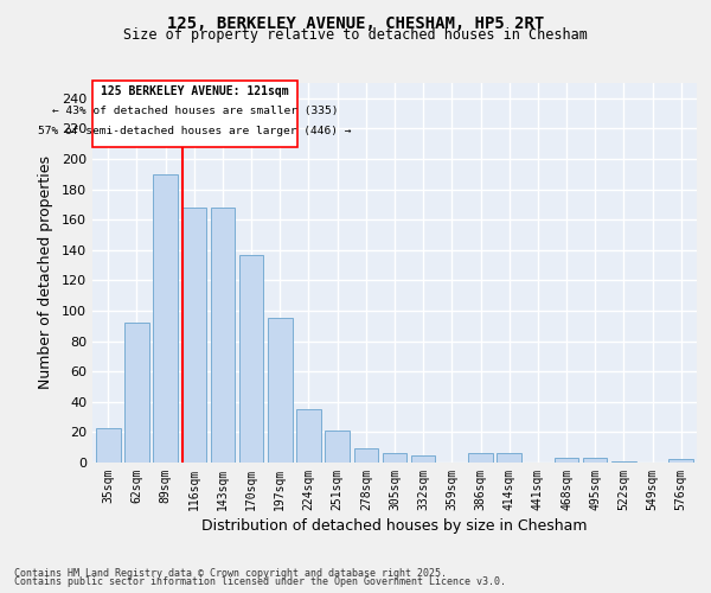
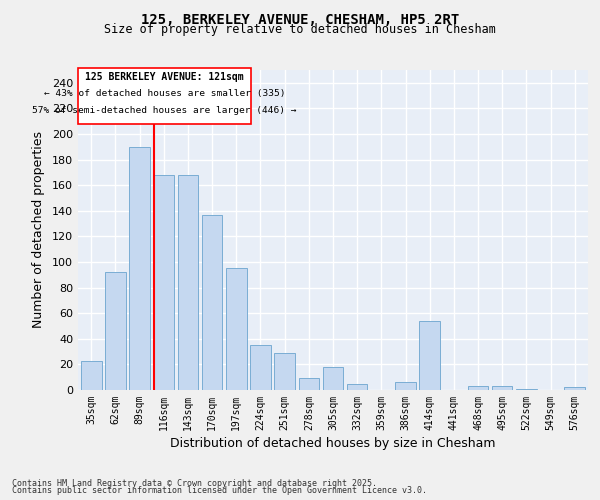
251sqm: 21 -> 29
305sqm: 6 -> 18
414sqm: 6 -> 54
